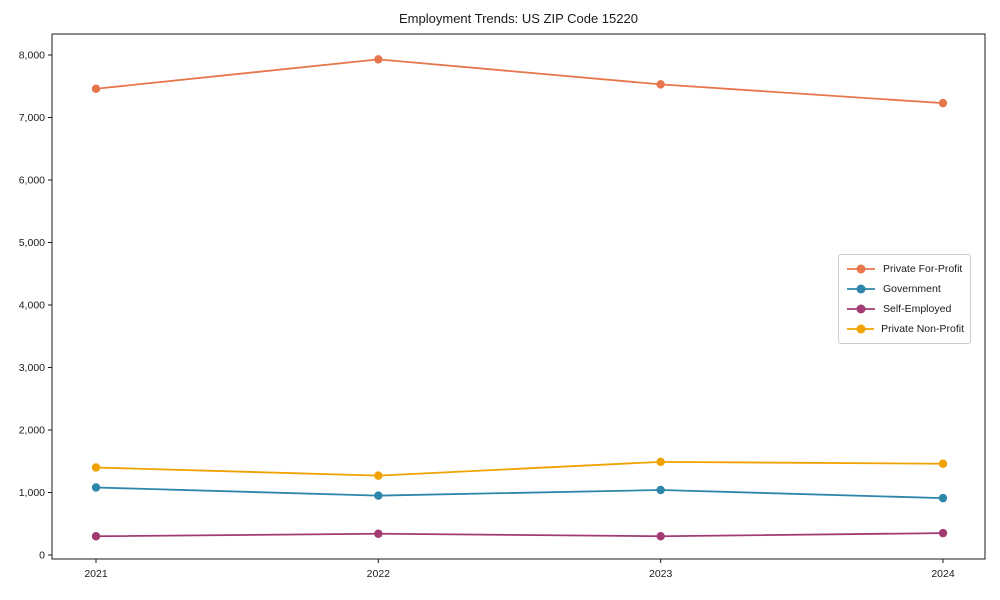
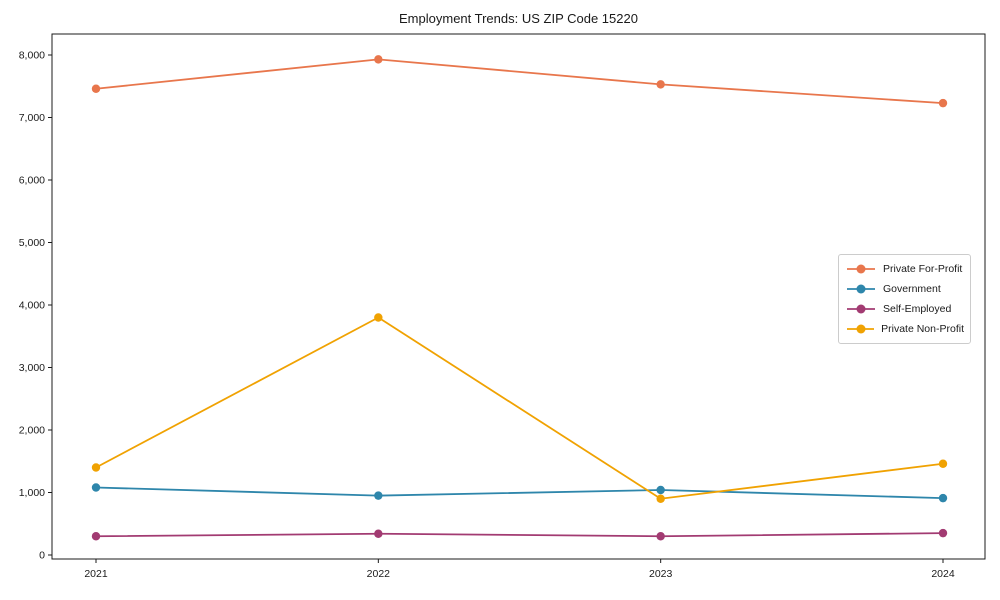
Private Non-Profit/2022: 1300 -> 3800
Private Non-Profit/2023: 1500 -> 900
